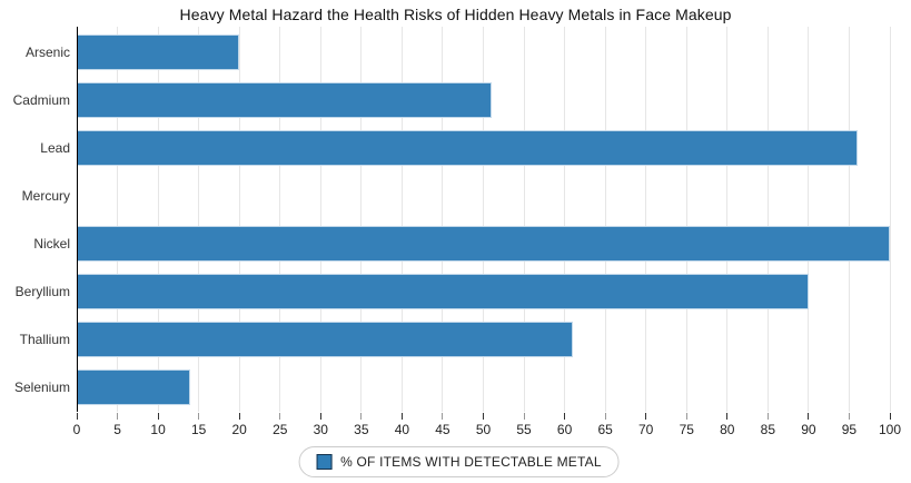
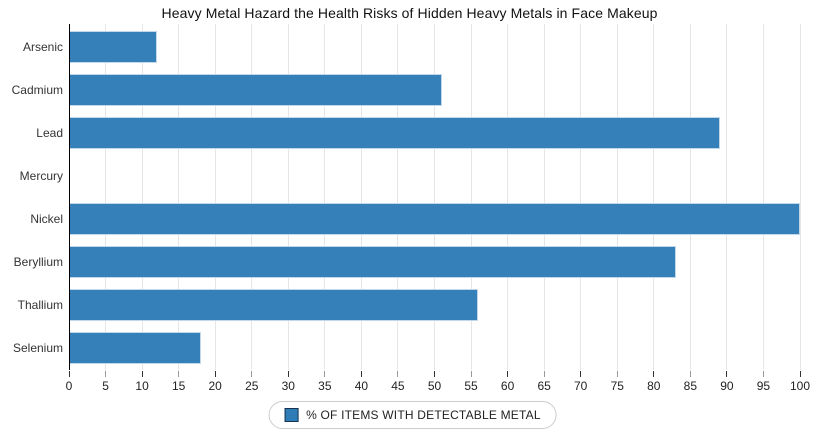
Arsenic: 20 -> 12
Lead: 96 -> 89
Beryllium: 90 -> 83
Thallium: 61 -> 56
Selenium: 14 -> 18
